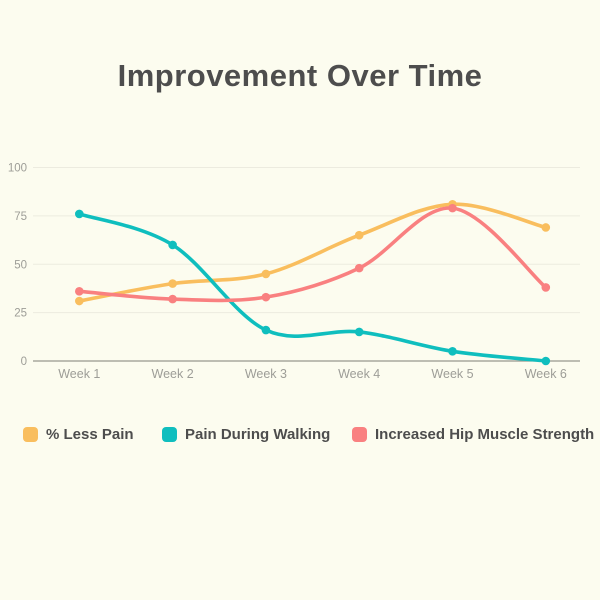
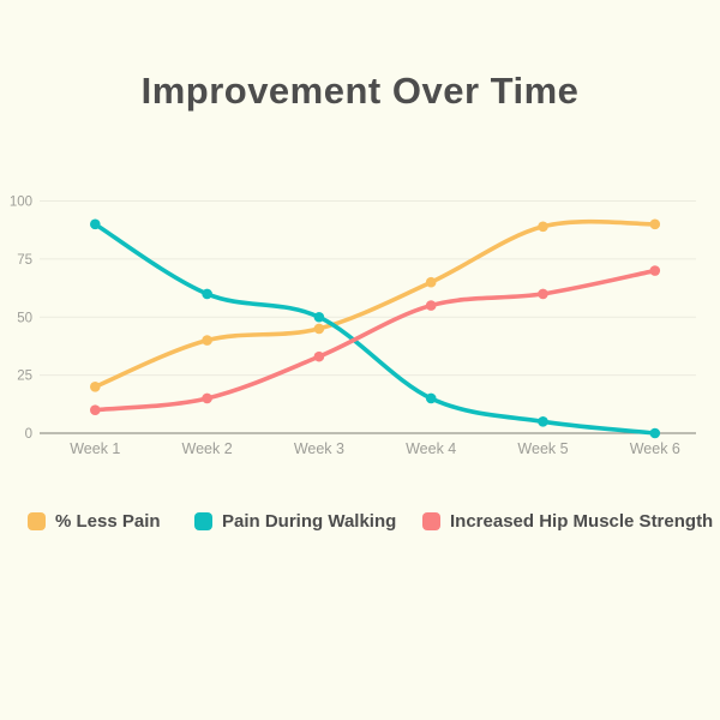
% Less Pain/Week 1: 31 -> 20
Pain During Walking/Week 1: 76 -> 90
Increased Hip Muscle Strength/Week 1: 36 -> 10
Increased Hip Muscle Strength/Week 2: 32 -> 15
Pain During Walking/Week 3: 16 -> 50
Increased Hip Muscle Strength/Week 4: 48 -> 55
% Less Pain/Week 5: 81 -> 89
Increased Hip Muscle Strength/Week 5: 79 -> 60
% Less Pain/Week 6: 69 -> 90
Increased Hip Muscle Strength/Week 6: 38 -> 70
